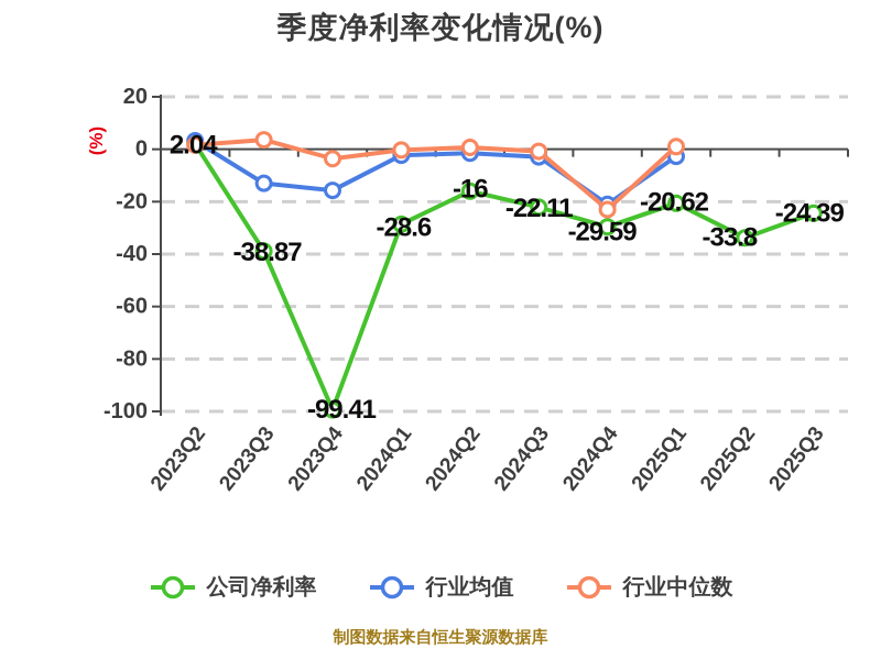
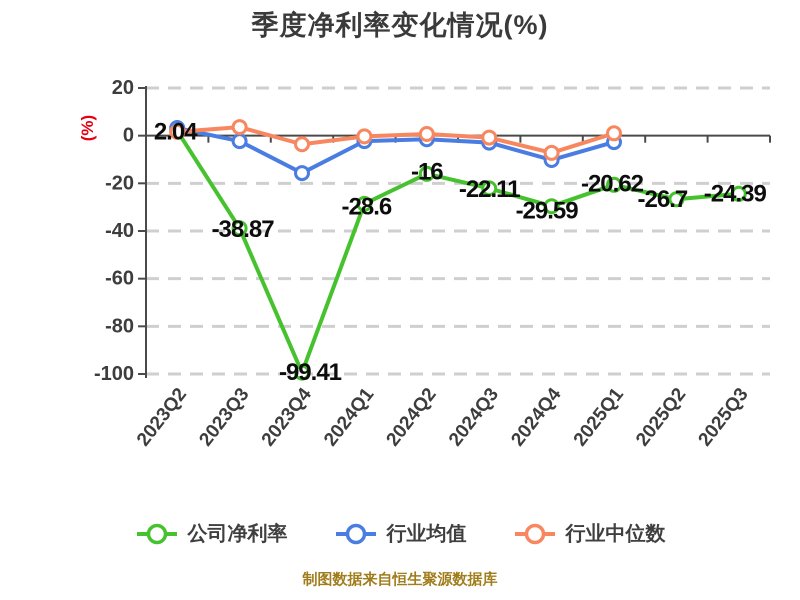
行业均值/2023Q3: -13 -> -2
行业均值/2024Q4: -21 -> -10
行业中位数/2024Q4: -23 -> -7
公司净利率/2025Q2: -33.8 -> -26.7
